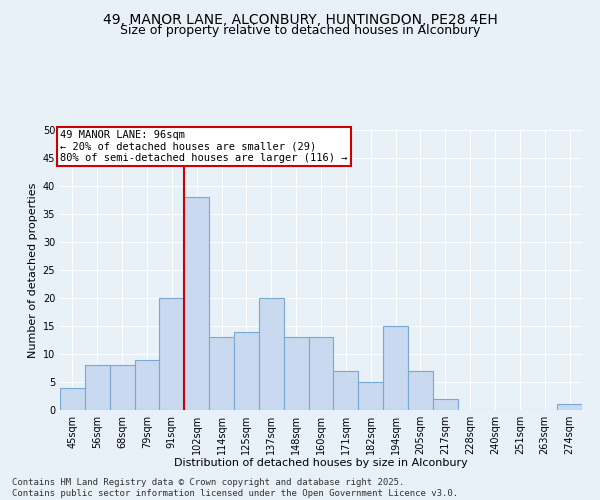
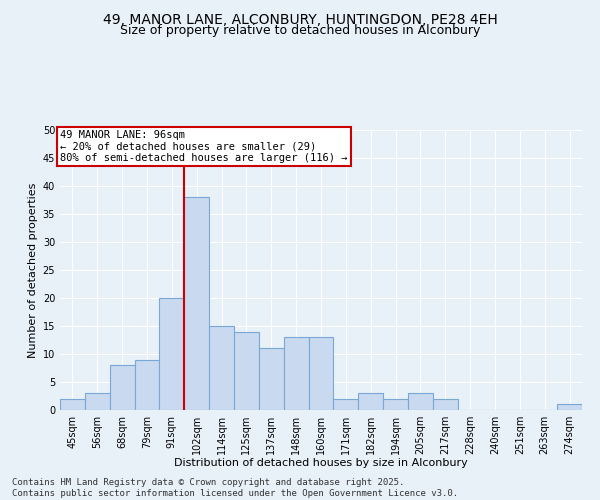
45sqm: 4 -> 2
56sqm: 8 -> 3
114sqm: 13 -> 15
137sqm: 20 -> 11
171sqm: 7 -> 2
182sqm: 5 -> 3
194sqm: 15 -> 2
205sqm: 7 -> 3
